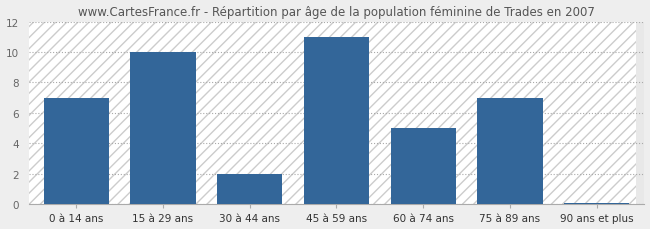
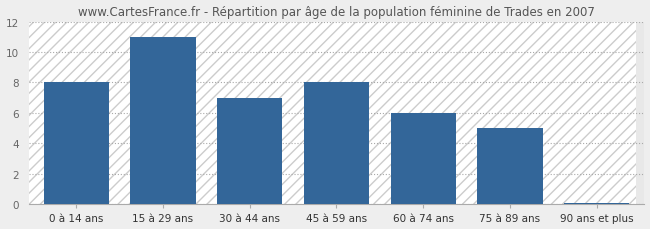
0 à 14 ans: 7.0 -> 8.0
15 à 29 ans: 10.0 -> 11.0
30 à 44 ans: 2.0 -> 7.0
45 à 59 ans: 11.0 -> 8.0
60 à 74 ans: 5.0 -> 6.0
75 à 89 ans: 7.0 -> 5.0
